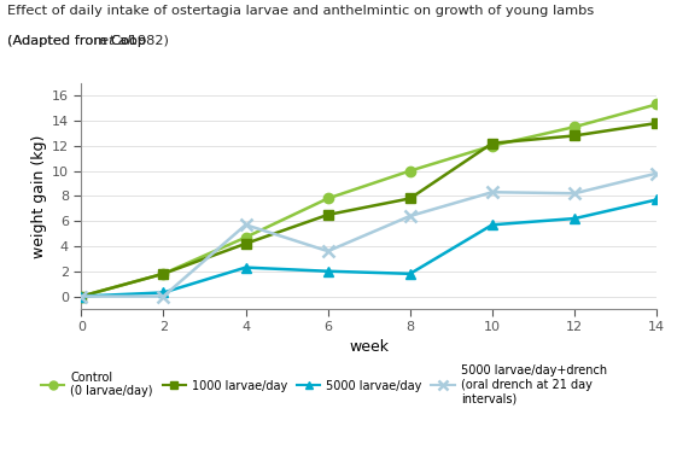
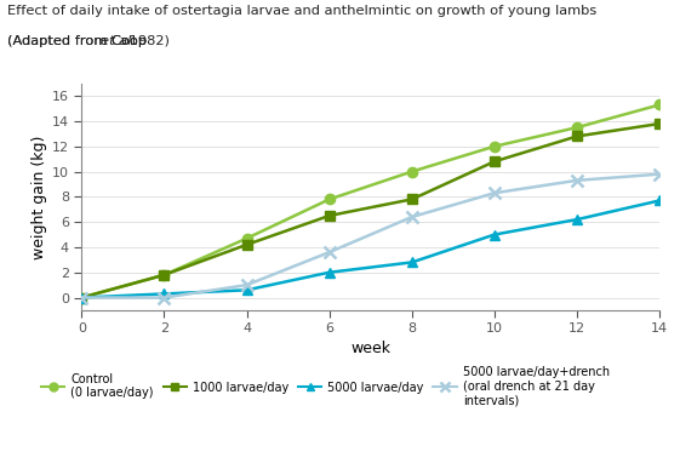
5000 larvae/day/4: 2.3 -> 0.6
5000 larvae/day+drench (oral drench at 21 day intervals)/4: 5.7 -> 1.0
5000 larvae/day/8: 1.8 -> 2.8
1000 larvae/day/10: 12.2 -> 10.8
5000 larvae/day/10: 5.7 -> 5.0
5000 larvae/day+drench (oral drench at 21 day intervals)/12: 8.2 -> 9.3
